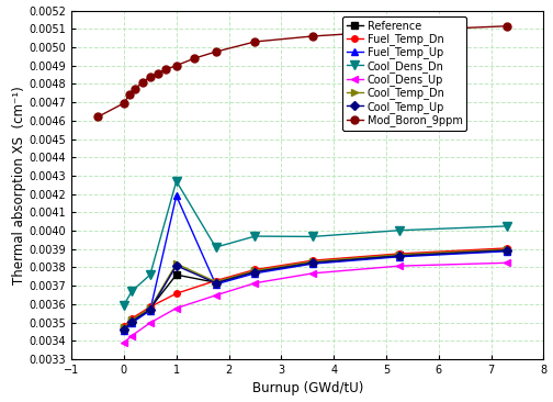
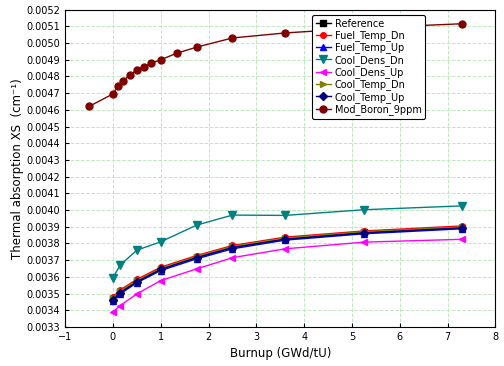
Reference/1: 0.003760 -> 0.003648
Fuel_Temp_Up/1: 0.004190 -> 0.003638
Cool_Dens_Dn/1: 0.004270 -> 0.003810
Cool_Temp_Dn/1: 0.003820 -> 0.003650
Cool_Temp_Up/1: 0.003810 -> 0.003645
